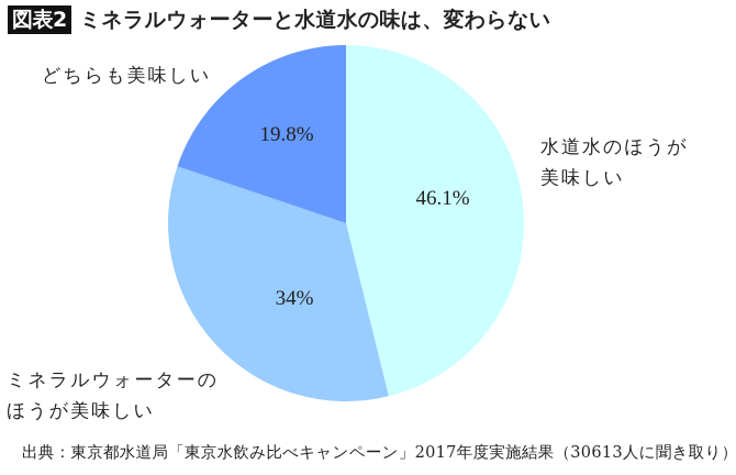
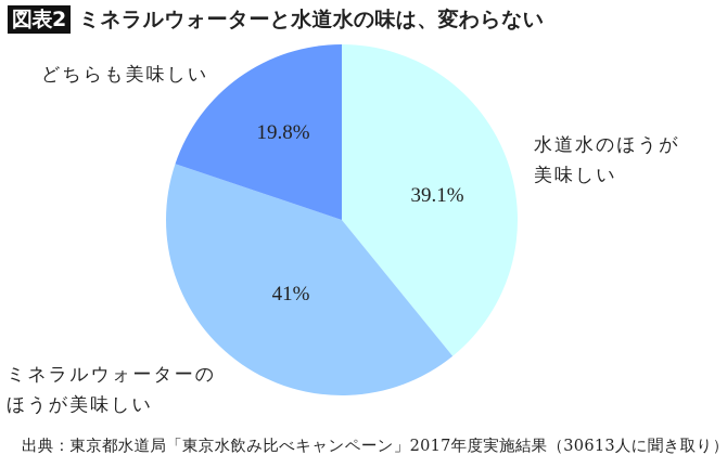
水道水のほうが美味しい: 46.1% -> 39.1%
ミネラルウォーターのほうが美味しい: 34% -> 41%
